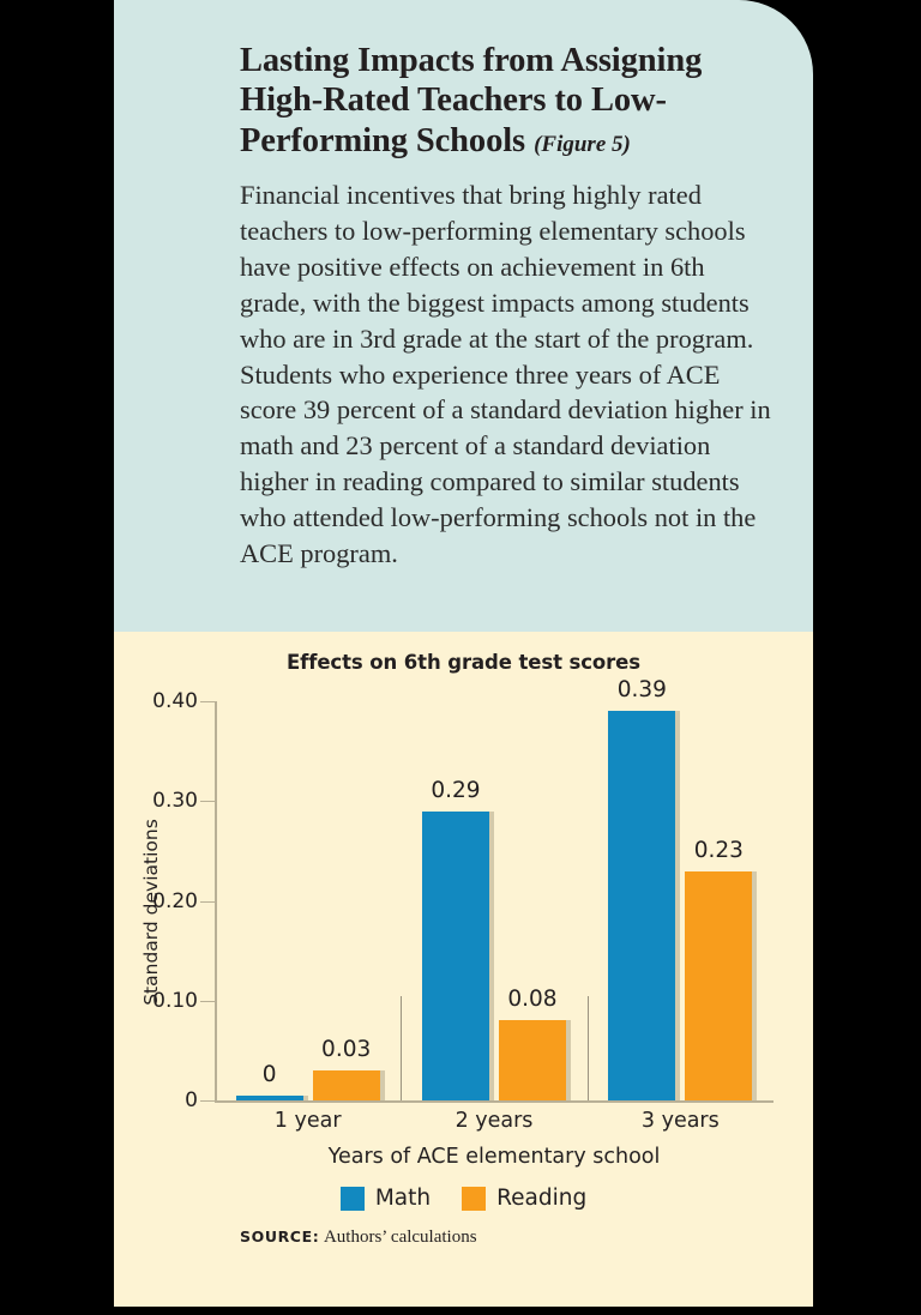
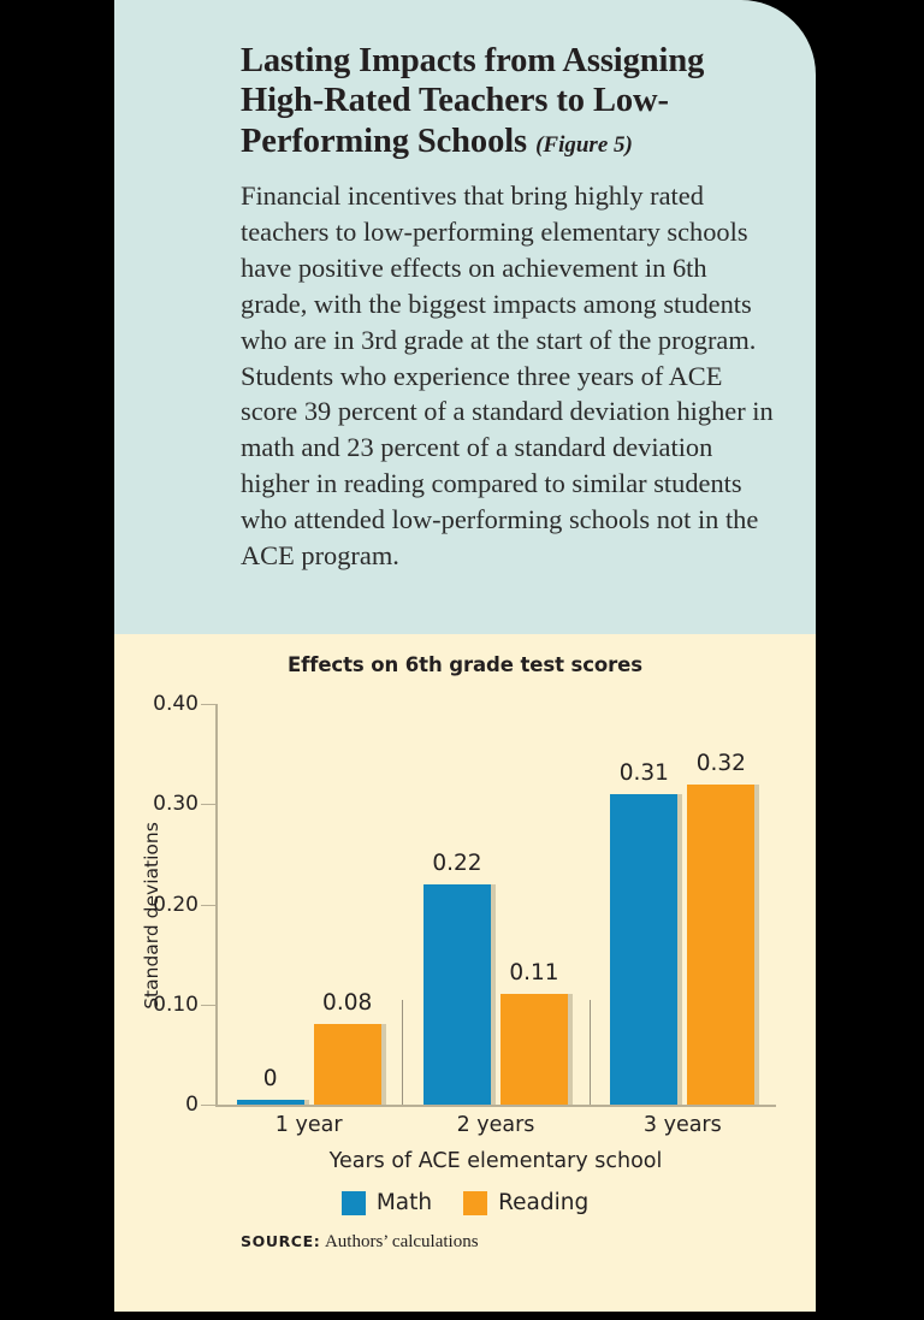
Reading/1 year: 0.03 -> 0.08
Math/2 years: 0.29 -> 0.22
Reading/2 years: 0.08 -> 0.11
Math/3 years: 0.39 -> 0.31
Reading/3 years: 0.23 -> 0.32
